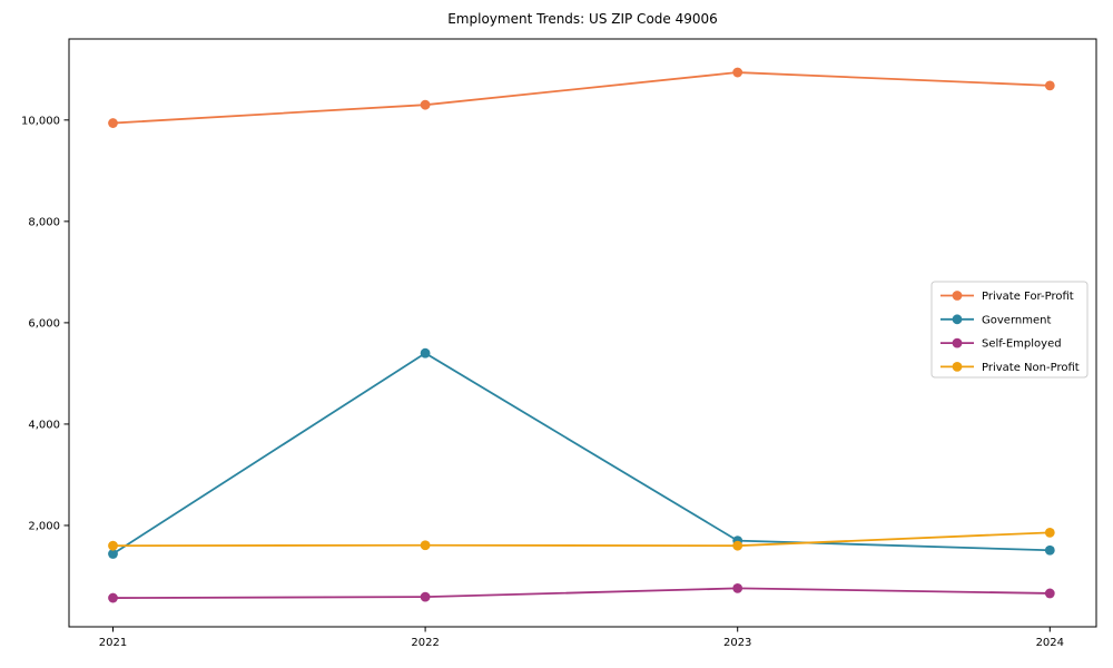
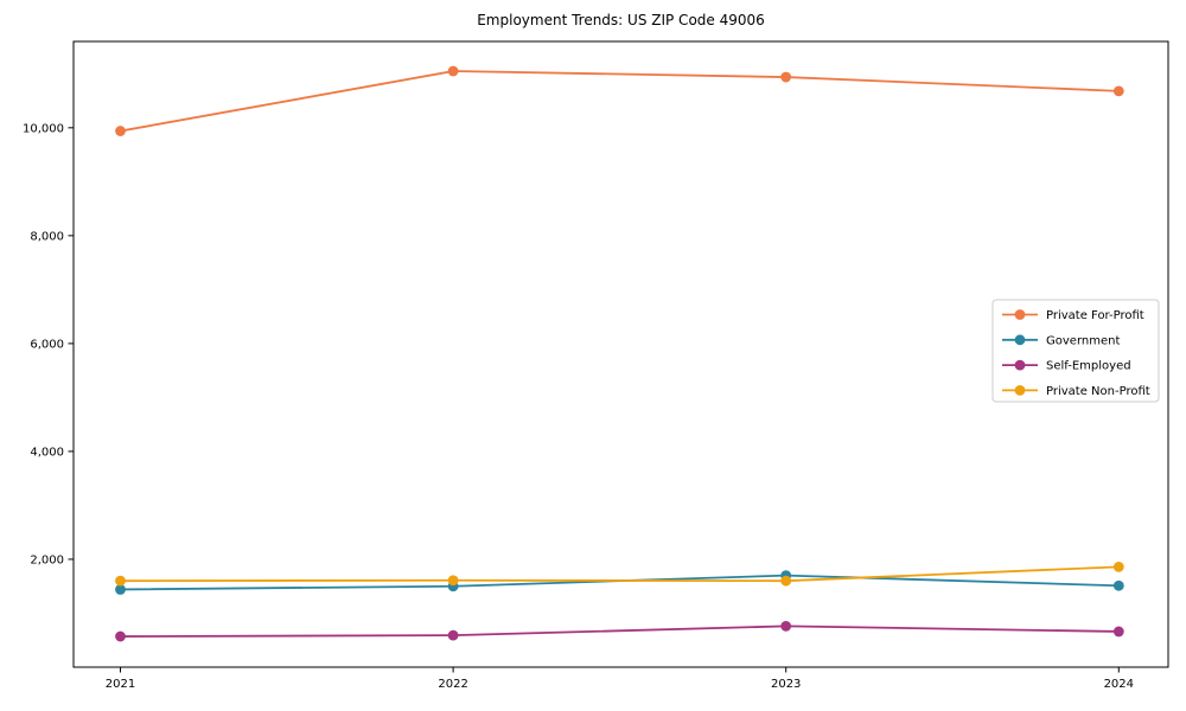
Private For-Profit/2022: 10300 -> 11000
Government/2022: 5400 -> 1500
